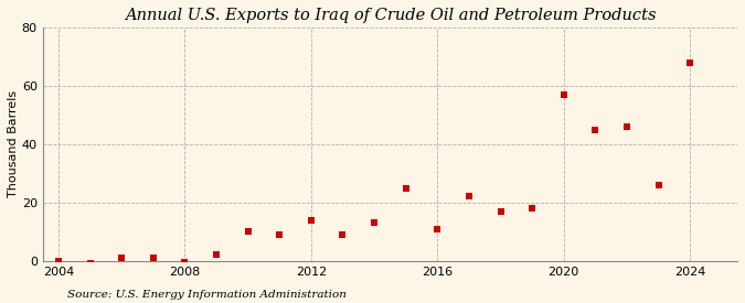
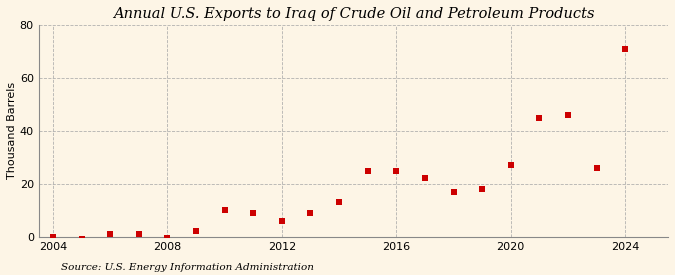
2012: 14.0 -> 6.0
2016: 11.0 -> 25.0
2020: 57.0 -> 27.0
2024: 68.0 -> 71.0
